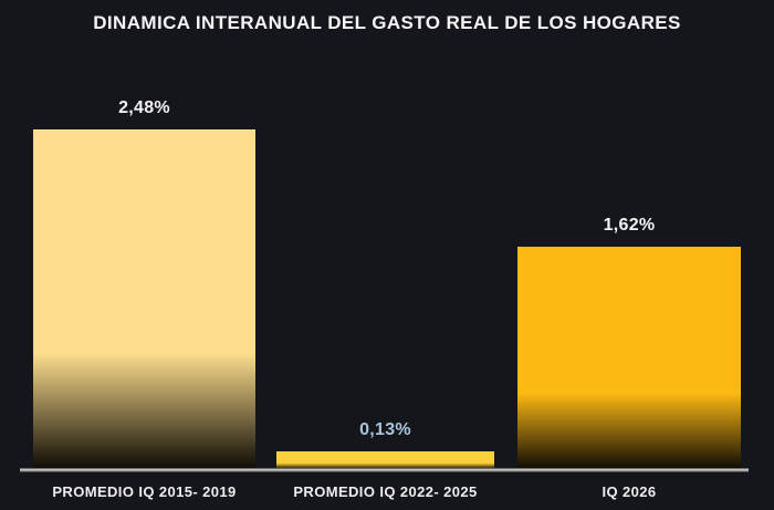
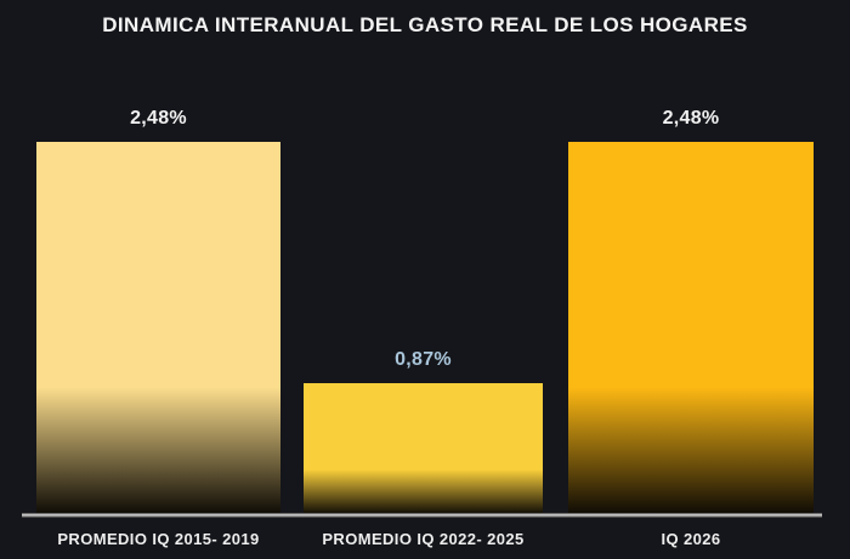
PROMEDIO IQ 2022- 2025: 0,13% -> 0,87%
IQ 2026: 1,62% -> 2,48%
